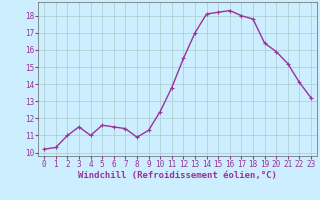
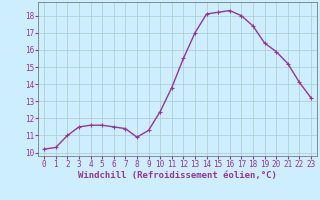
4: 11.0 -> 11.6
18: 17.8 -> 17.4
